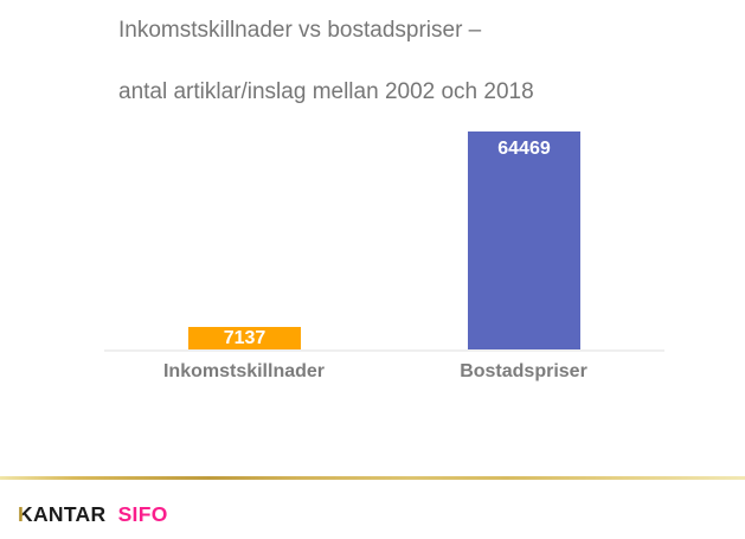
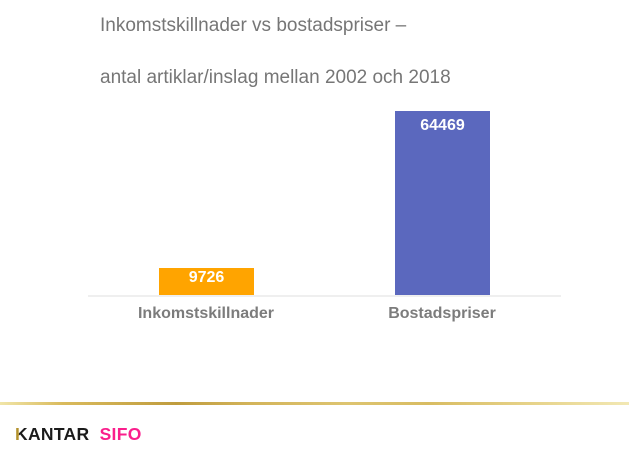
Inkomstskillnader: 7137 -> 9726
